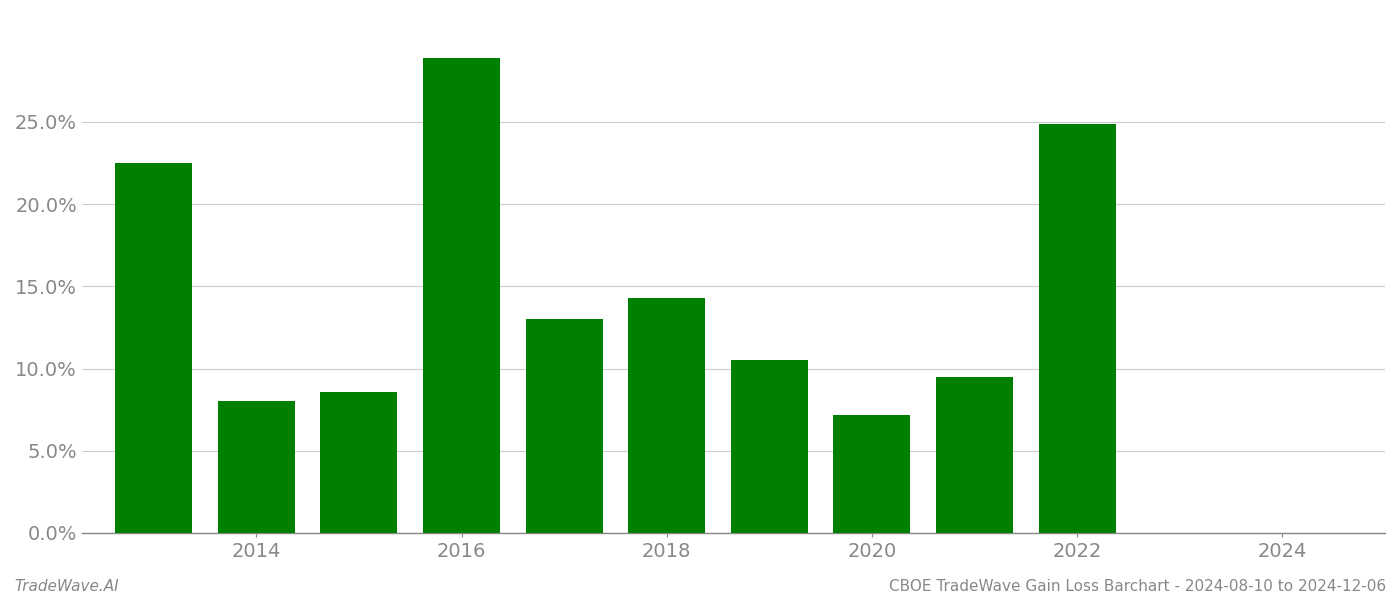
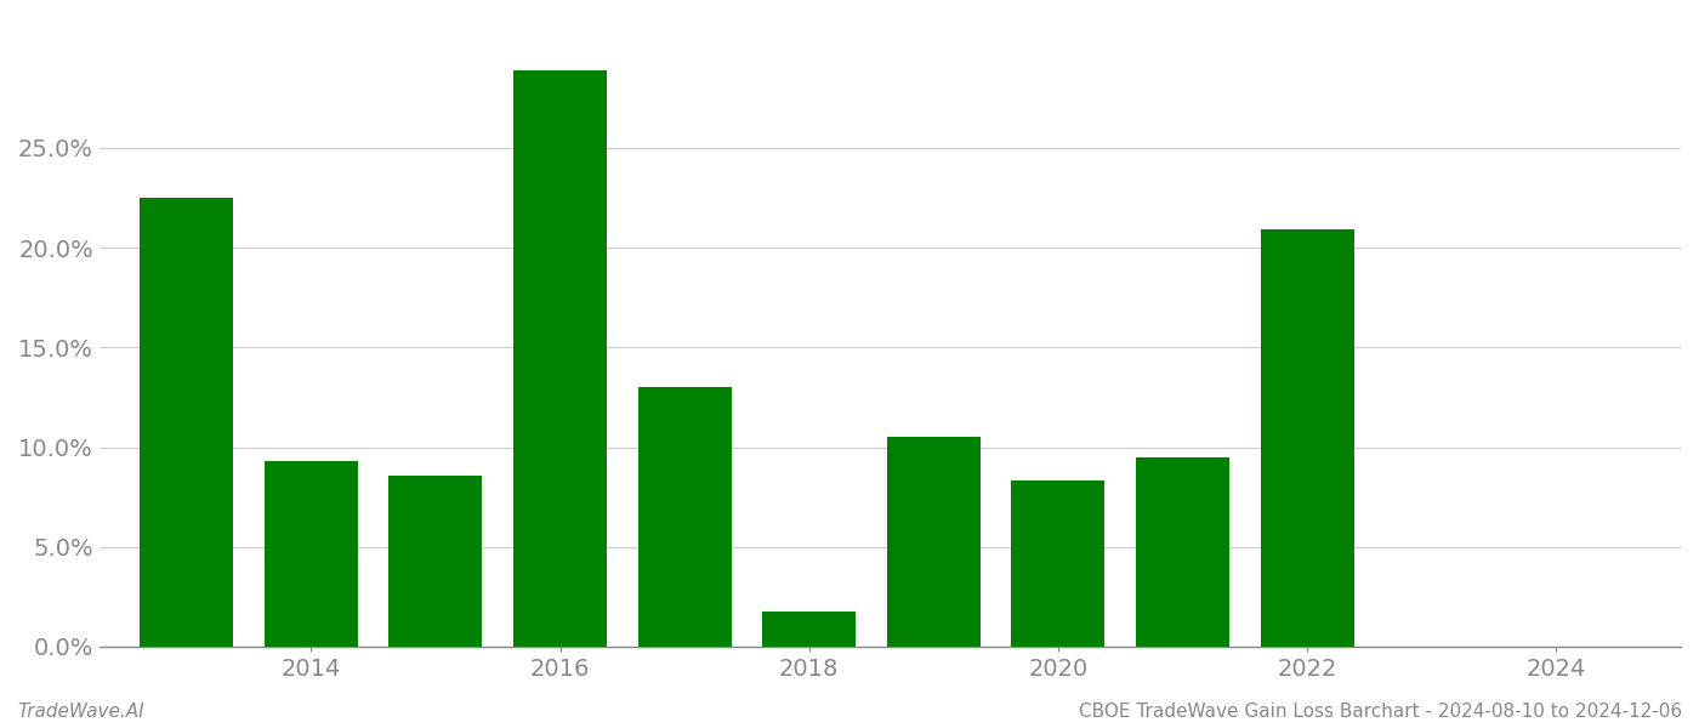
2014: 8.0% -> 9.3%
2018: 14.3% -> 1.8%
2020: 7.2% -> 8.3%
2022: 24.9% -> 20.9%
